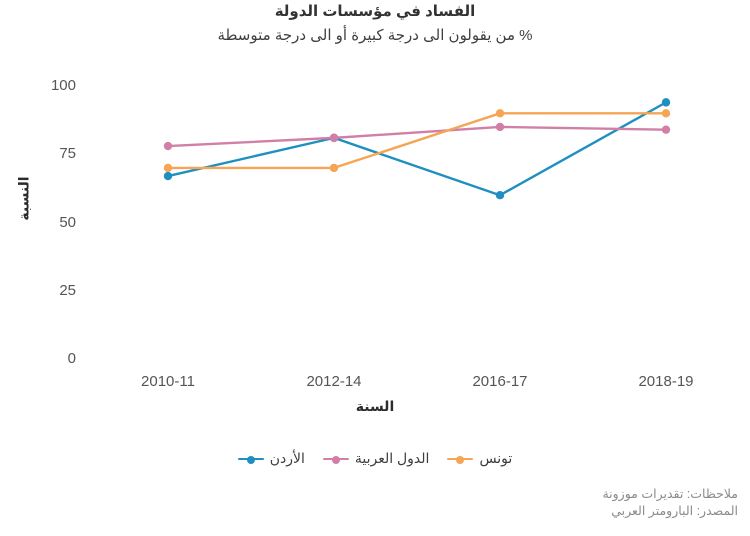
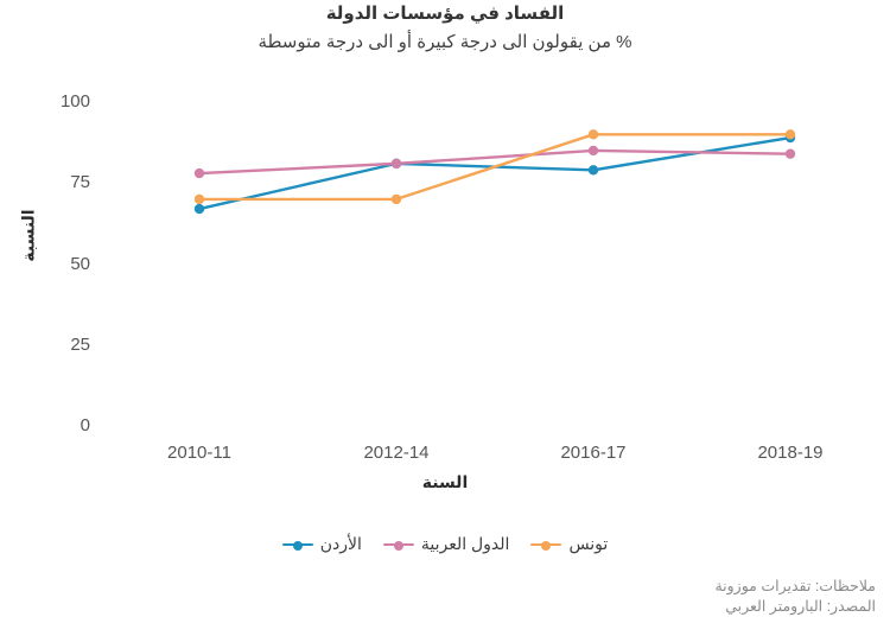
الأردن/2016-17: 60 -> 79
الأردن/2018-19: 94 -> 89
